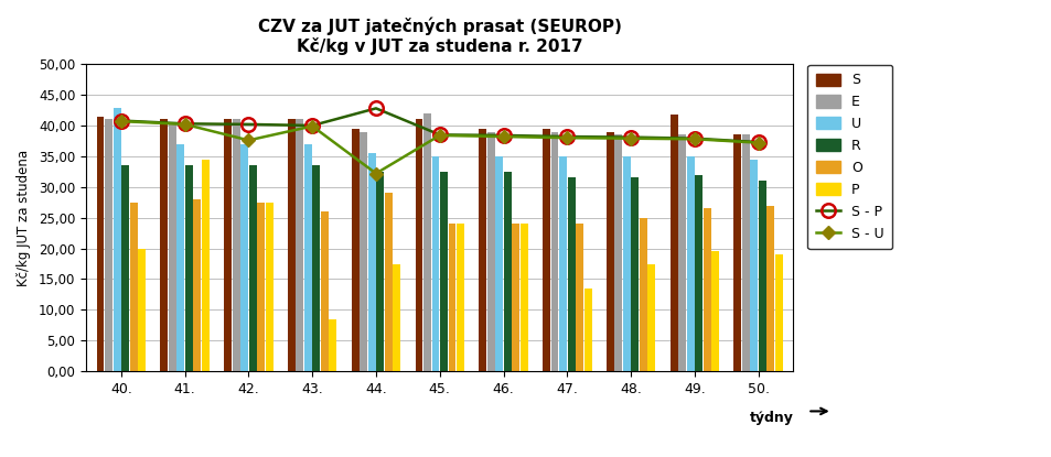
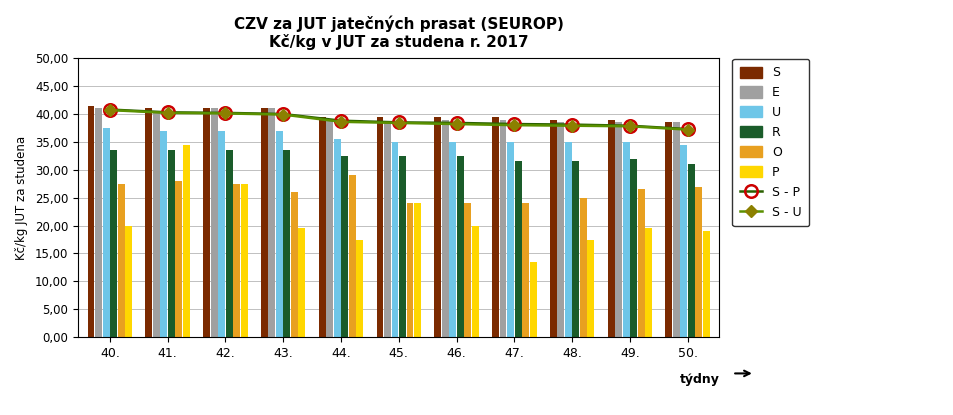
U/40.: 42,8 -> 37,5
S - U/42.: 37,6 -> 40,1
P/43.: 8,4 -> 19,5
S - P/44.: 42,8 -> 38,8
S - U/44.: 32,2 -> 38,6
S/45.: 41,0 -> 39,5
E/45.: 42,0 -> 38,5
P/46.: 24,0 -> 20,0
S/49.: 41,8 -> 39,0
